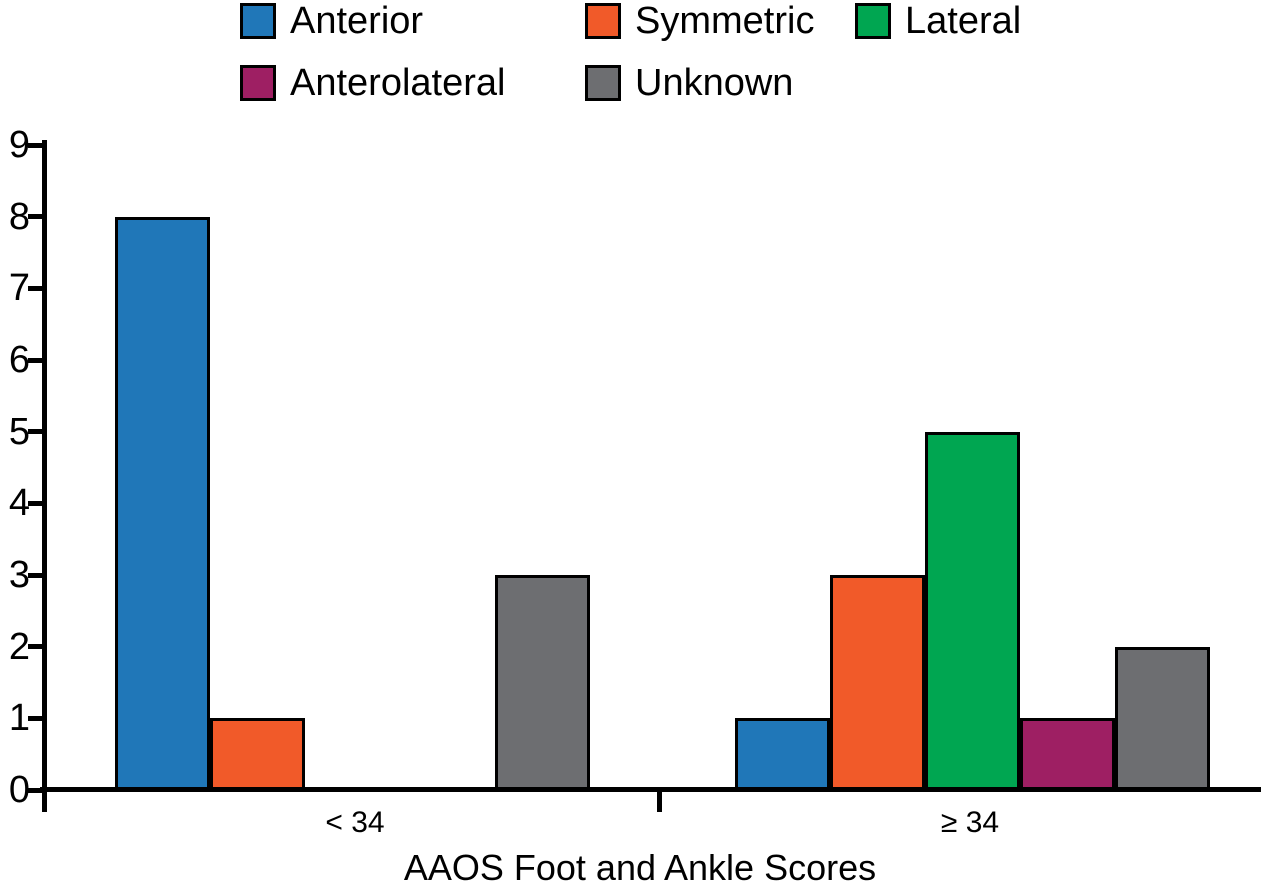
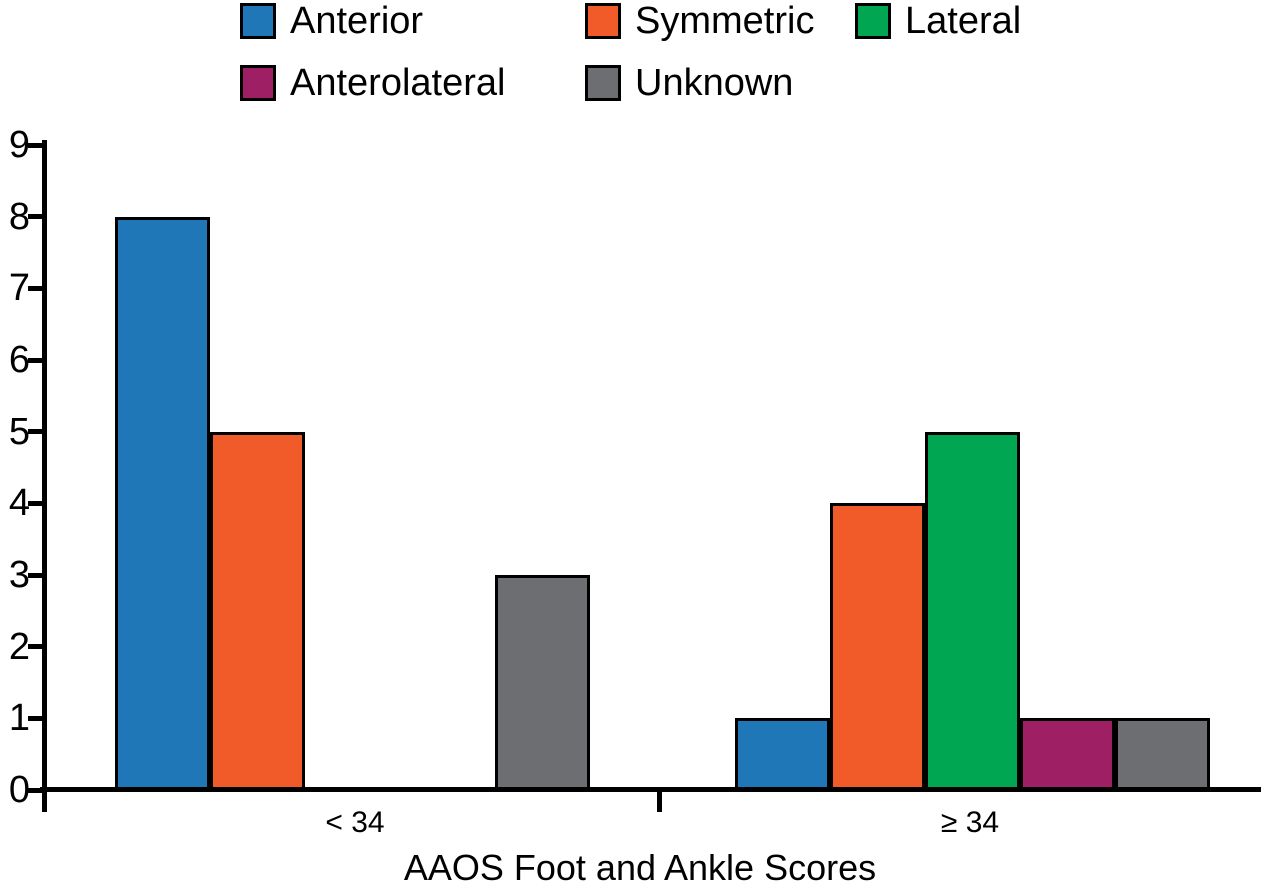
Symmetric/< 34: 1 -> 5
Symmetric/≥ 34: 3 -> 4
Unknown/≥ 34: 2 -> 1
